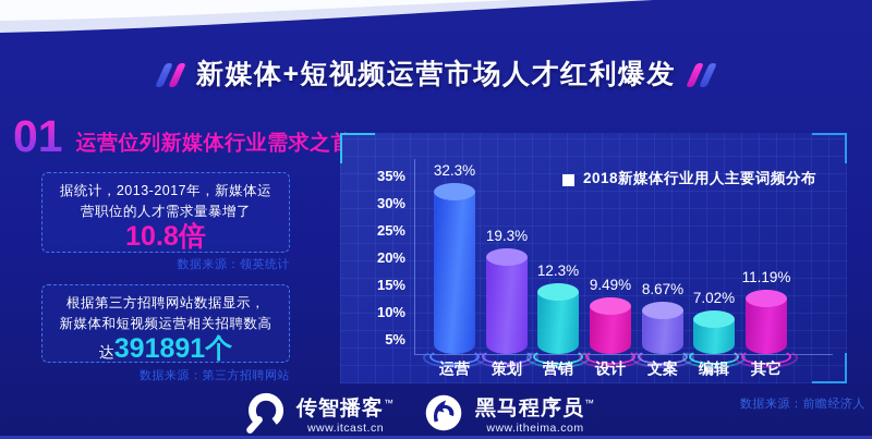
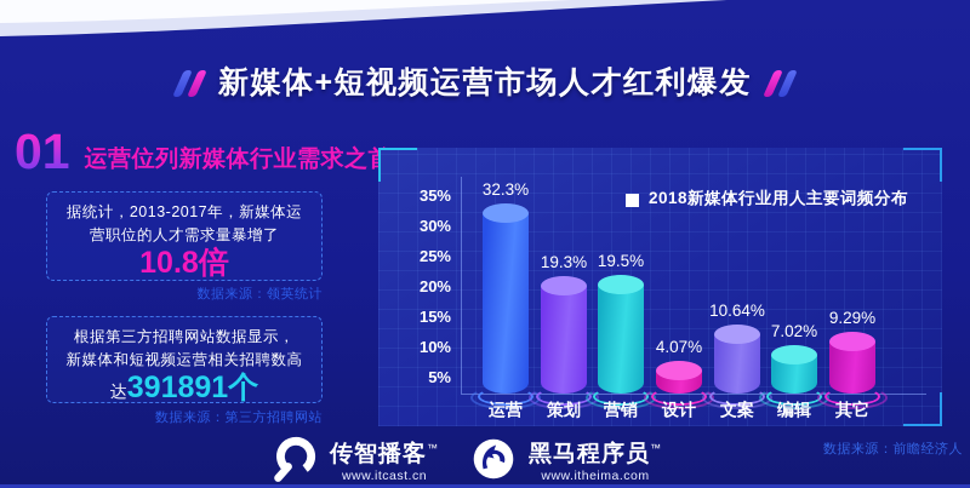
营销: 12.3% -> 19.5%
设计: 9.49% -> 4.07%
文案: 8.67% -> 10.64%
其它: 11.19% -> 9.29%
